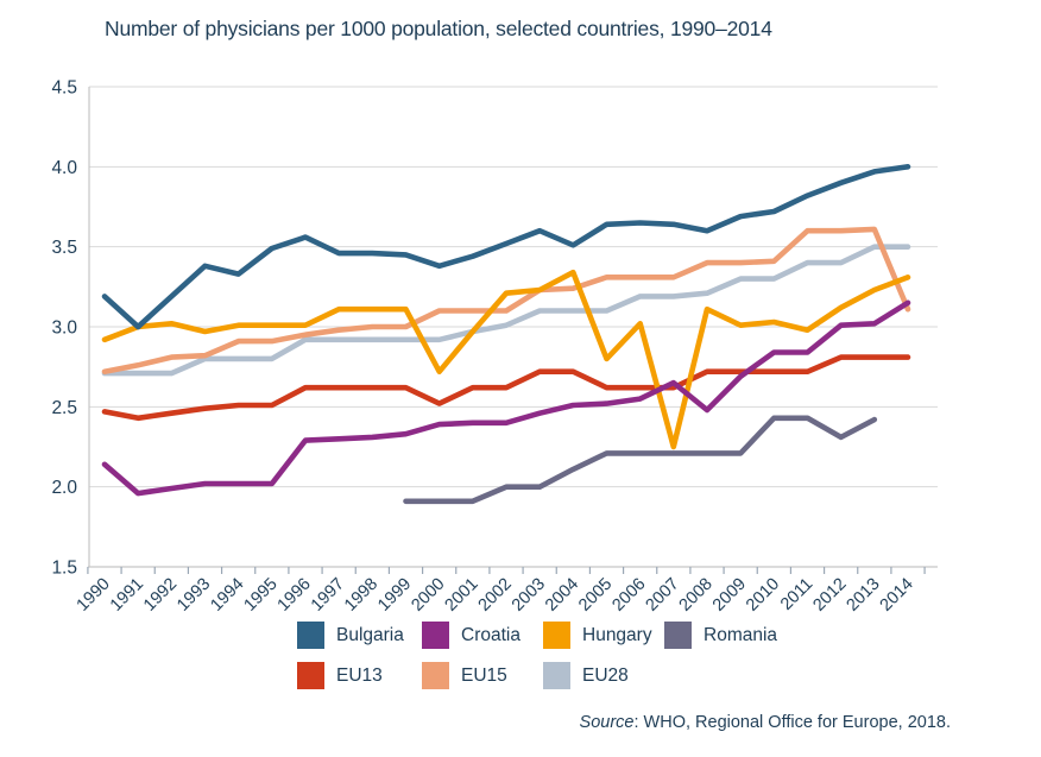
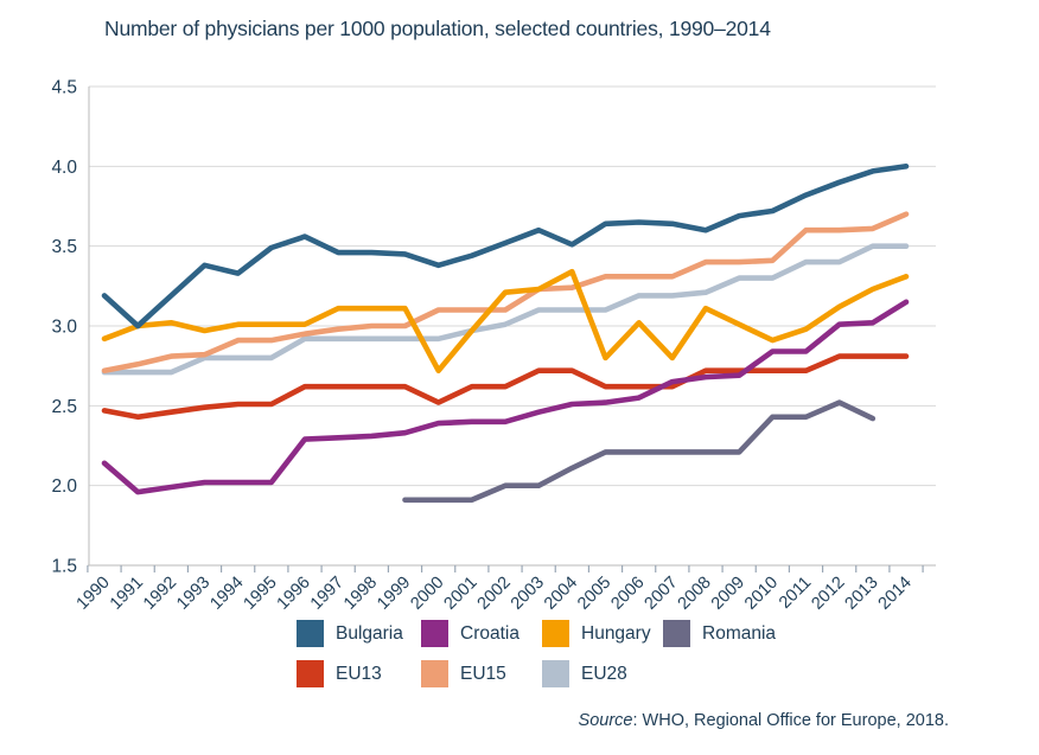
Hungary/2007: 2.25 -> 2.80
Croatia/2008: 2.48 -> 2.68
Hungary/2010: 3.03 -> 2.91
Romania/2012: 2.31 -> 2.52
EU15/2014: 3.11 -> 3.70
